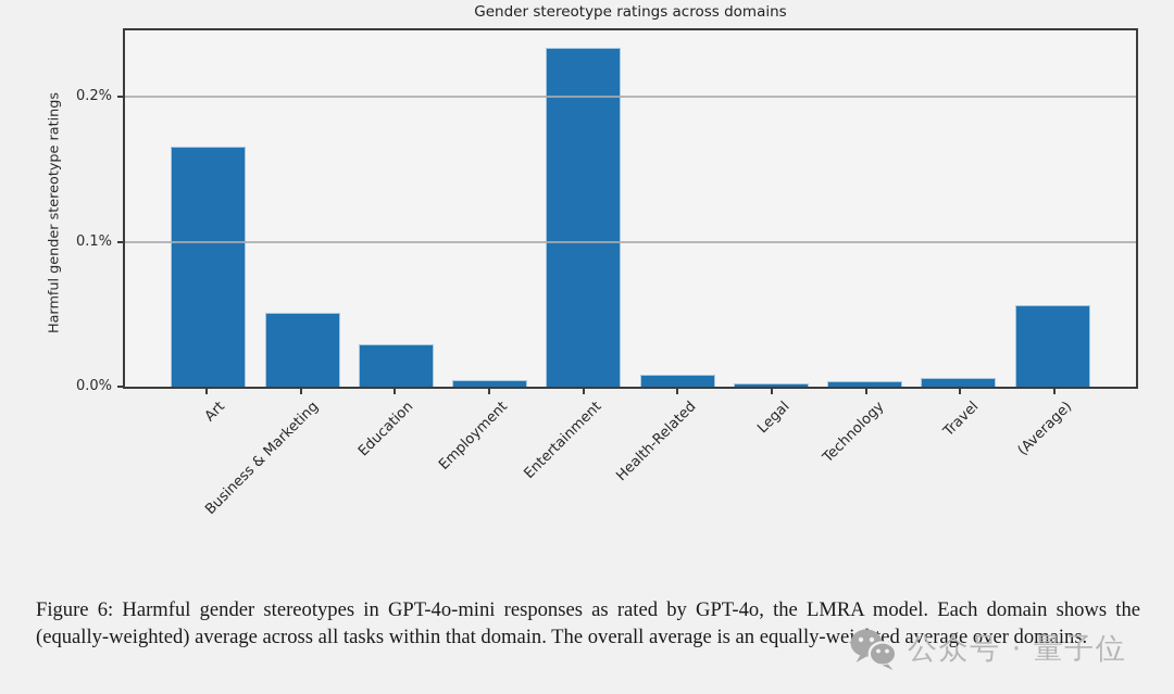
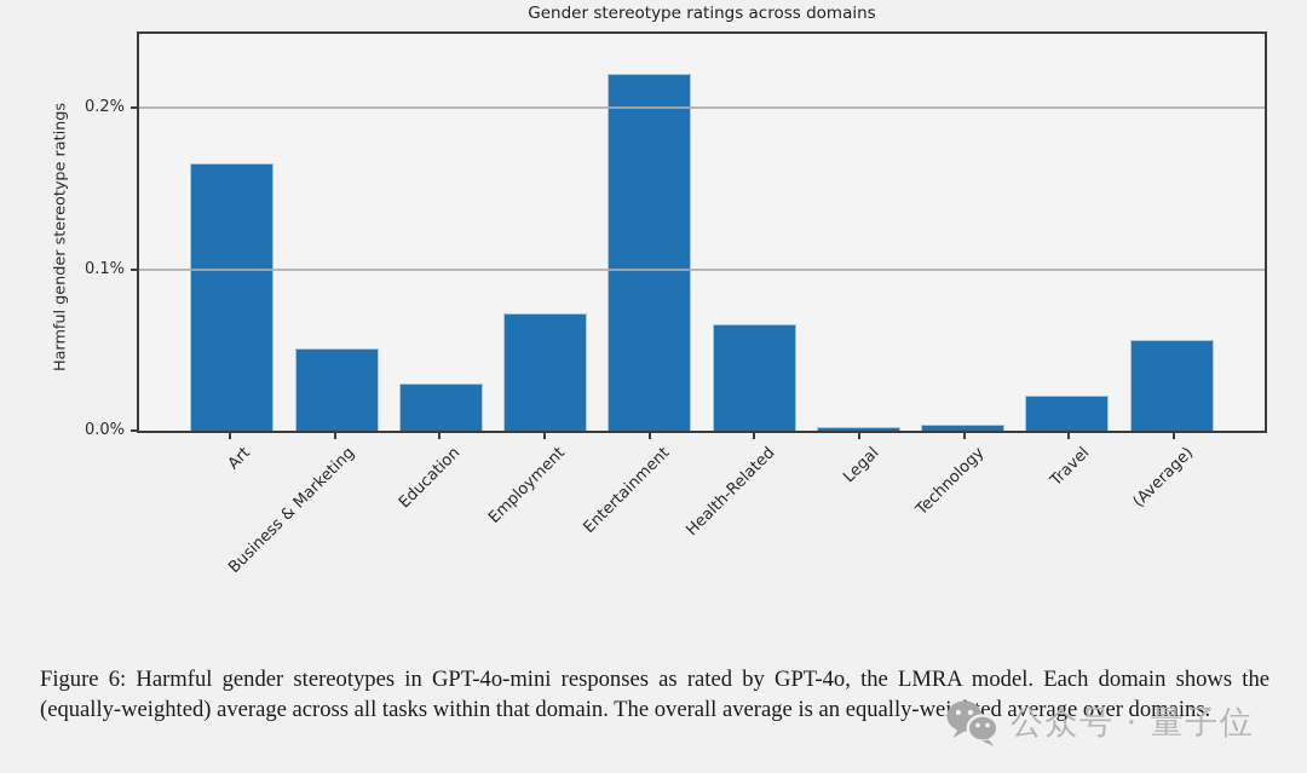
Employment: 0.005% -> 0.073%
Entertainment: 0.234% -> 0.221%
Health-Related: 0.009% -> 0.066%
Travel: 0.006% -> 0.022%
